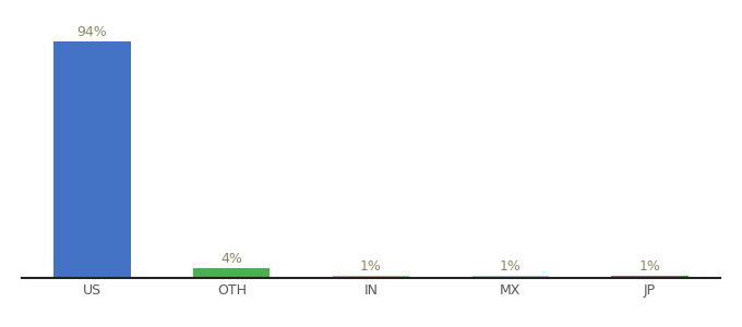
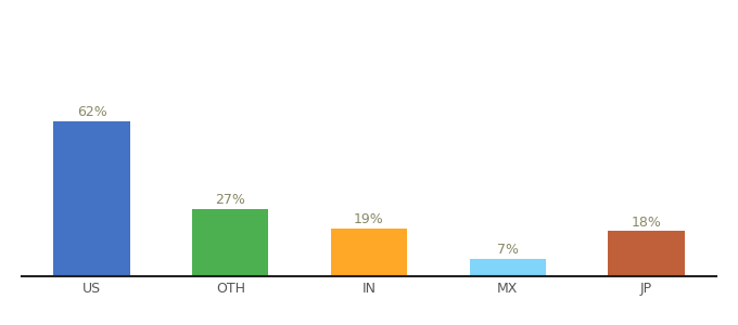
US: 94% -> 62%
OTH: 4% -> 27%
IN: 1% -> 19%
MX: 1% -> 7%
JP: 1% -> 18%
